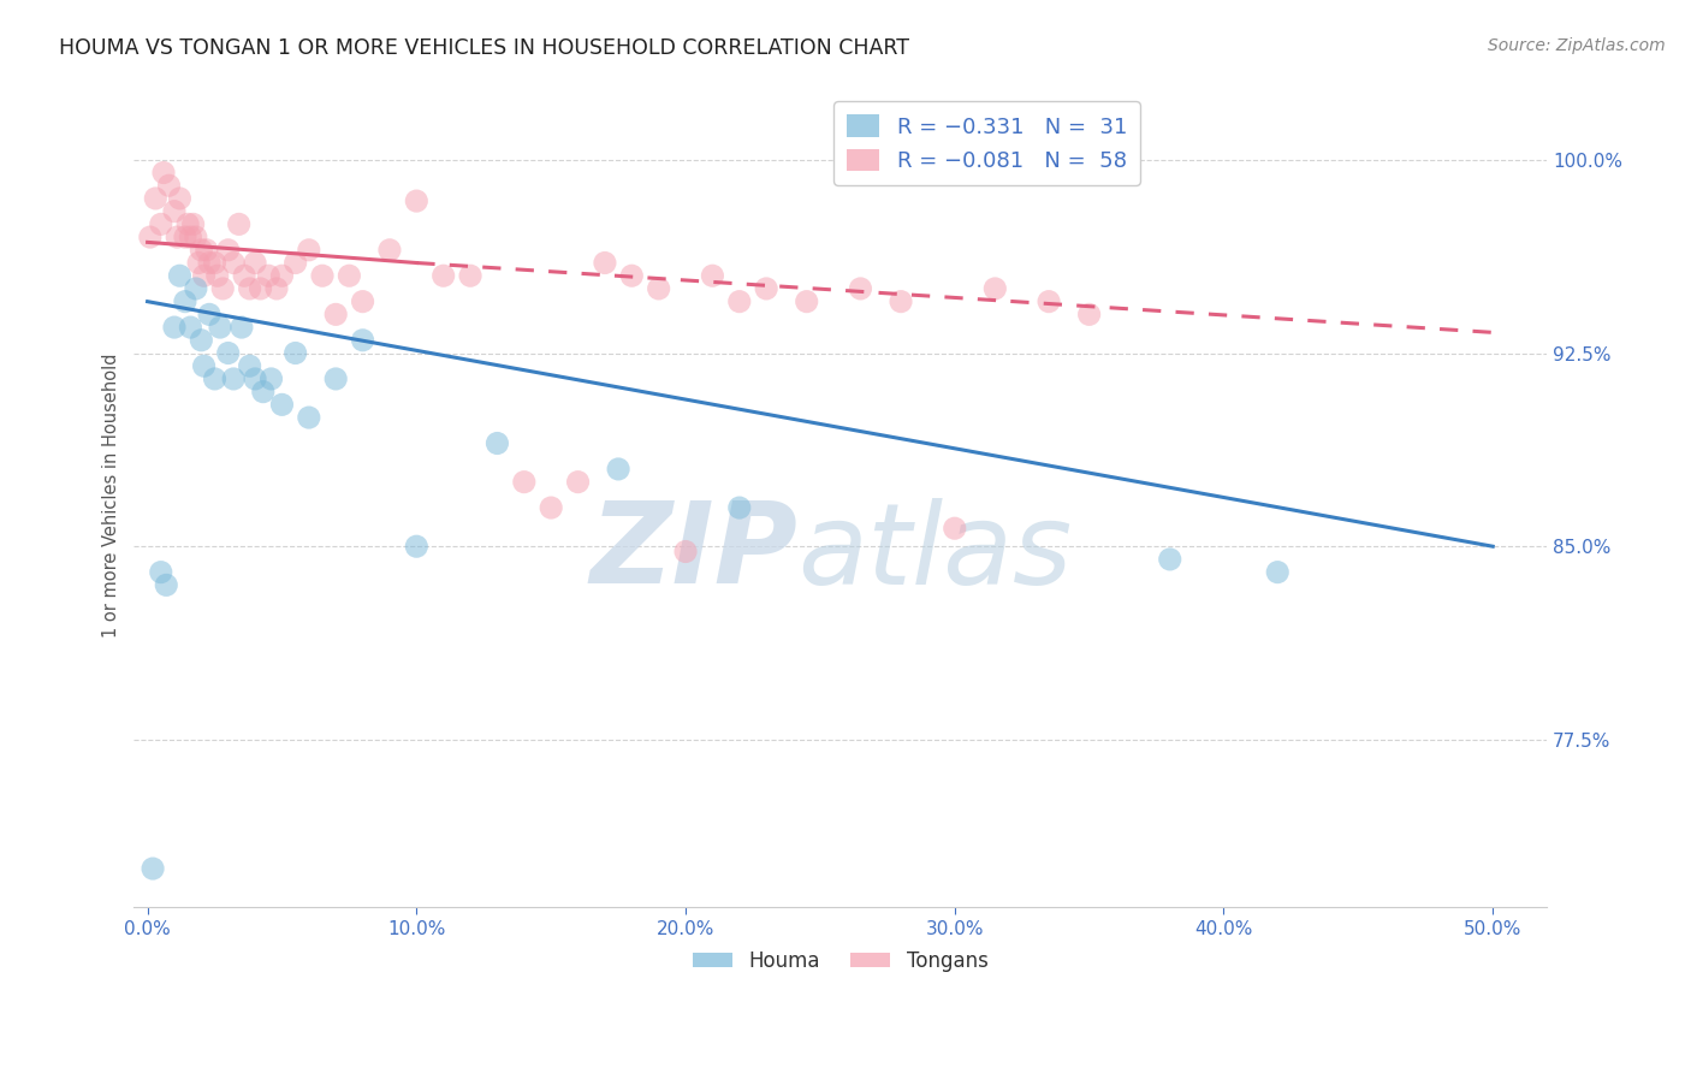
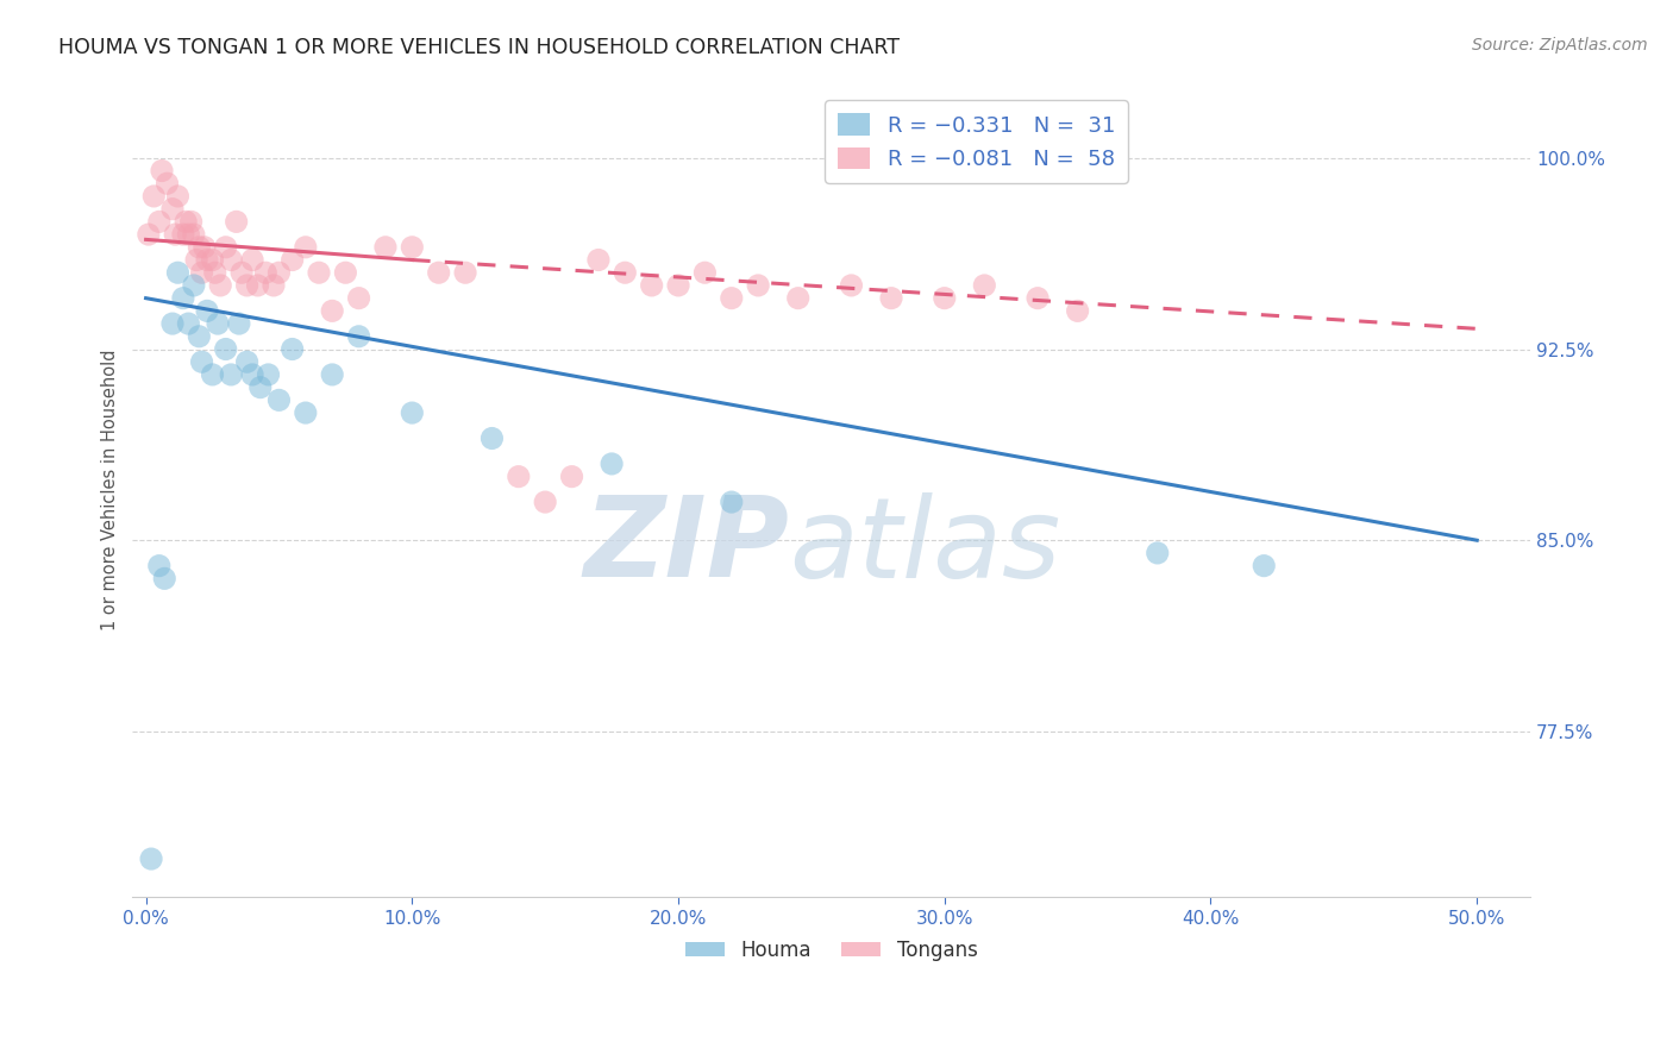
Houma/10.0%: 85.0% -> 90.0%
Tongans/10.0%: 98.4% -> 96.5%
Tongans/20.0%: 84.8% -> 95.0%
Tongans/30.0%: 85.7% -> 94.5%
